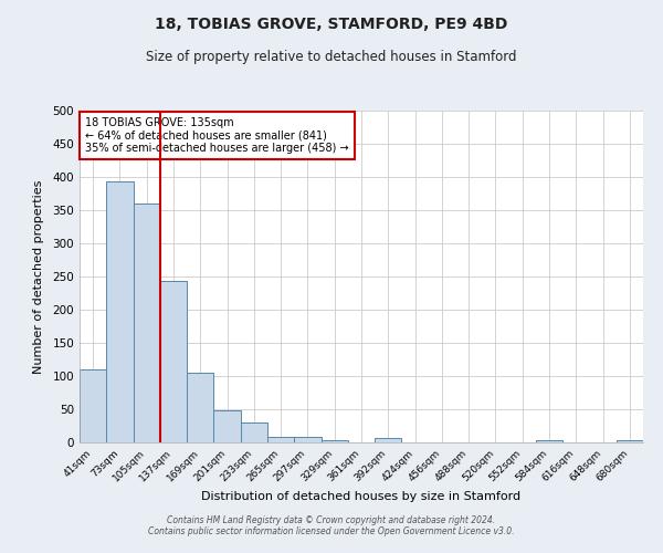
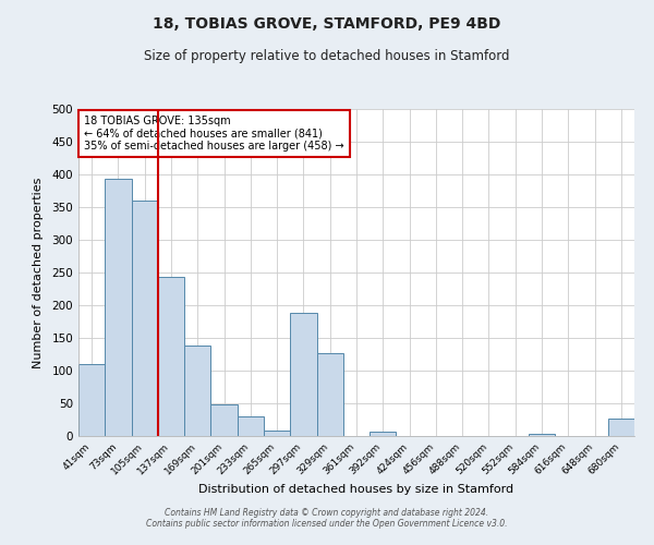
169sqm: 105 -> 138
297sqm: 8 -> 188
329sqm: 4 -> 126
680sqm: 3 -> 26
